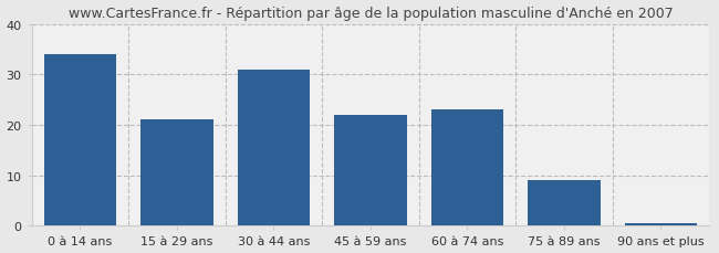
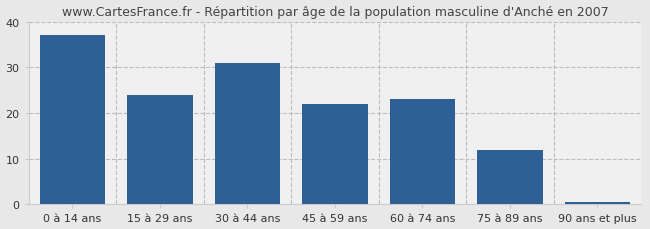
0 à 14 ans: 34.0 -> 37.0
15 à 29 ans: 21.0 -> 24.0
75 à 89 ans: 9.0 -> 12.0
